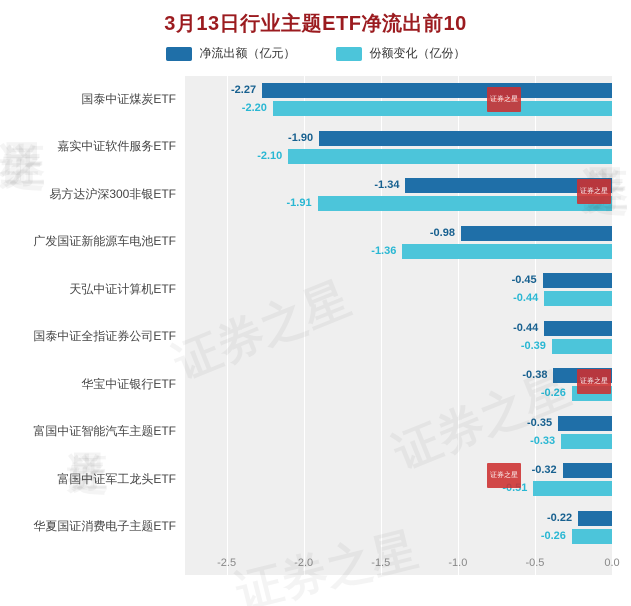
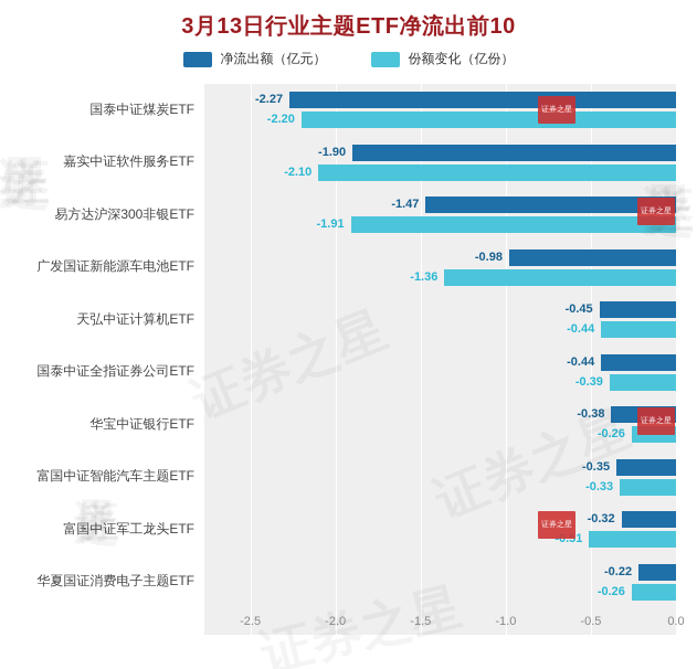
净流出额（亿元）/易方达沪深300非银ETF: -1.34 -> -1.47
